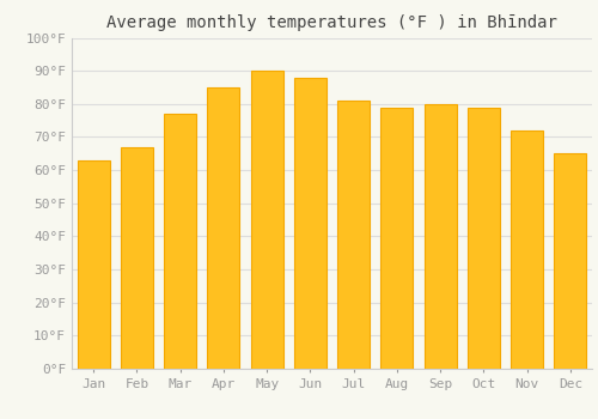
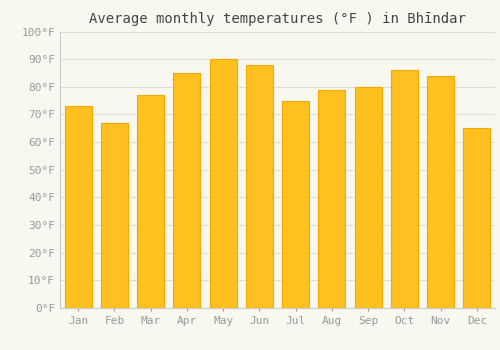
Jan: 63°F -> 73°F
Jul: 81°F -> 75°F
Oct: 79°F -> 86°F
Nov: 72°F -> 84°F
